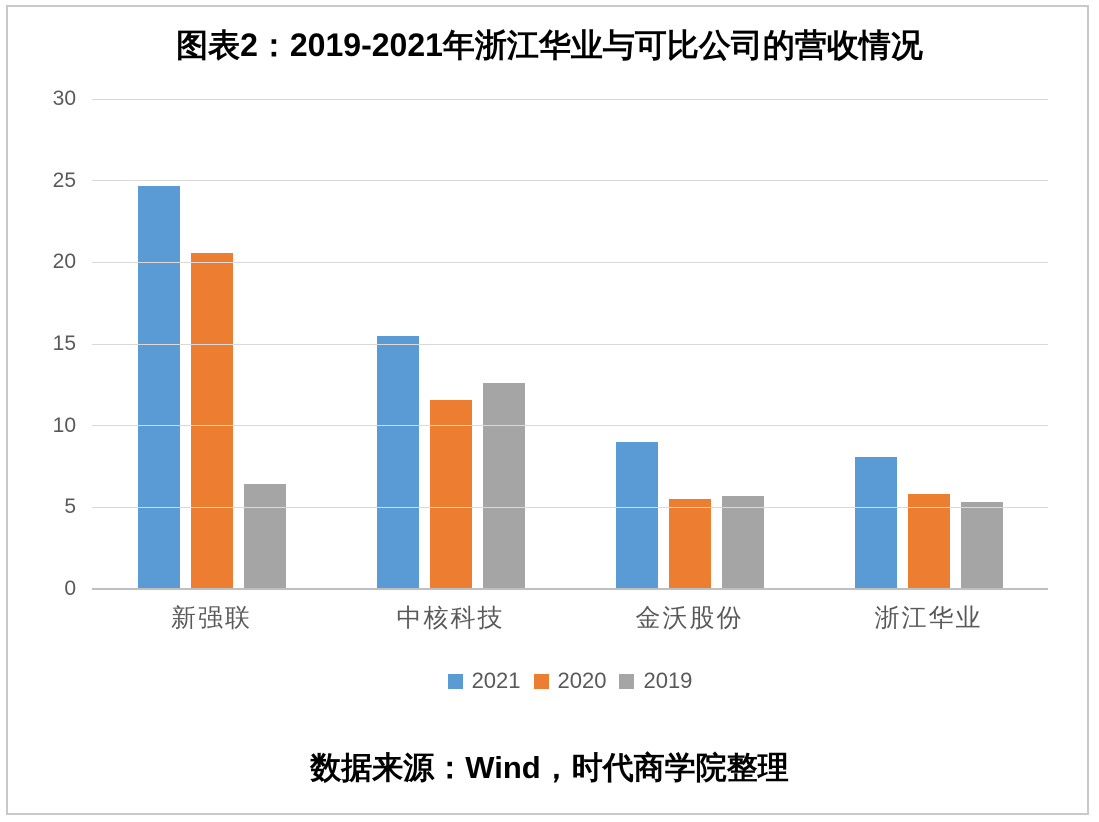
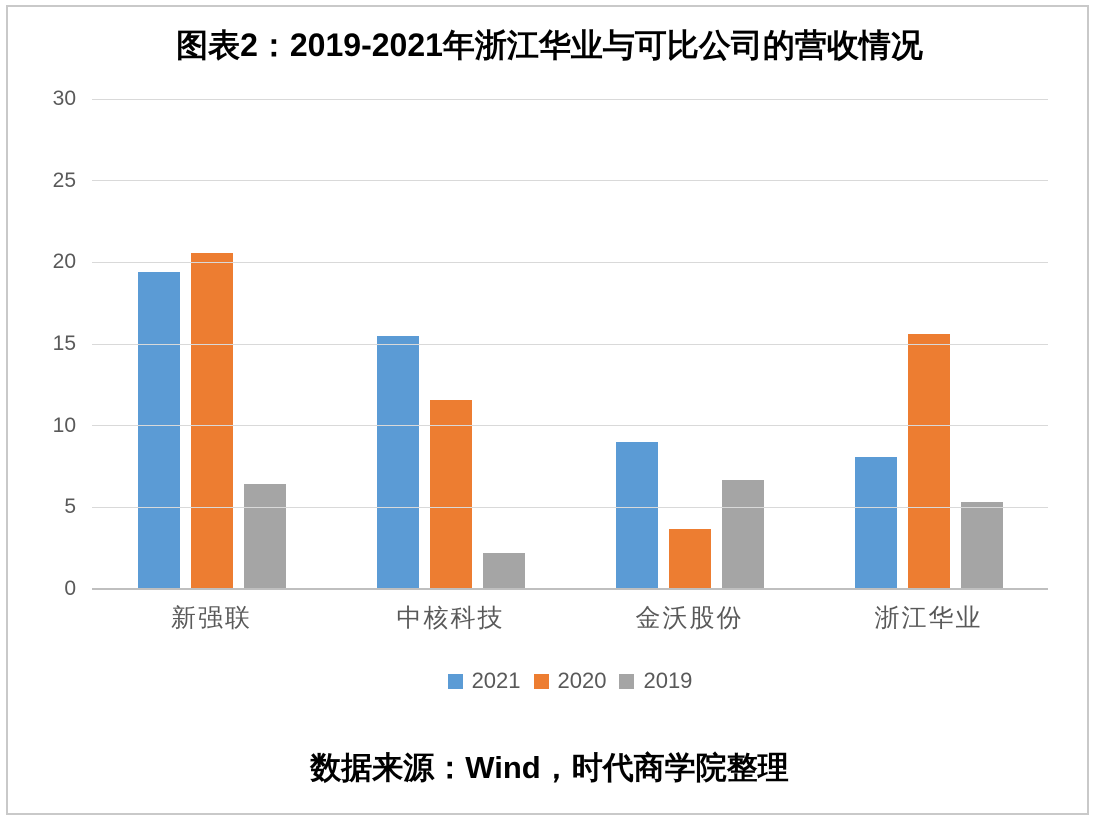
2021/新强联: 24.7 -> 19.4
2019/中核科技: 12.6 -> 2.2
2020/金沃股份: 5.5 -> 3.7
2019/金沃股份: 5.7 -> 6.7
2020/浙江华业: 5.8 -> 15.6
